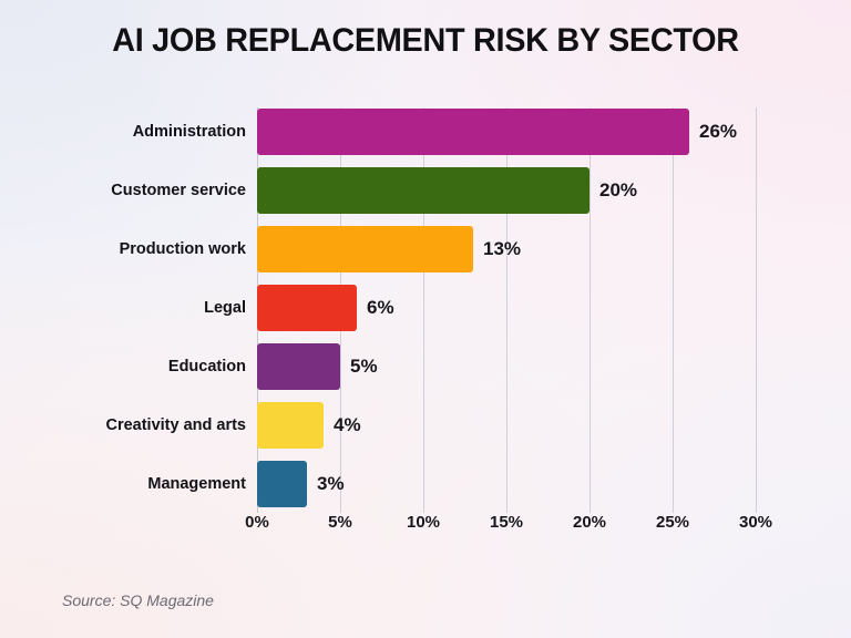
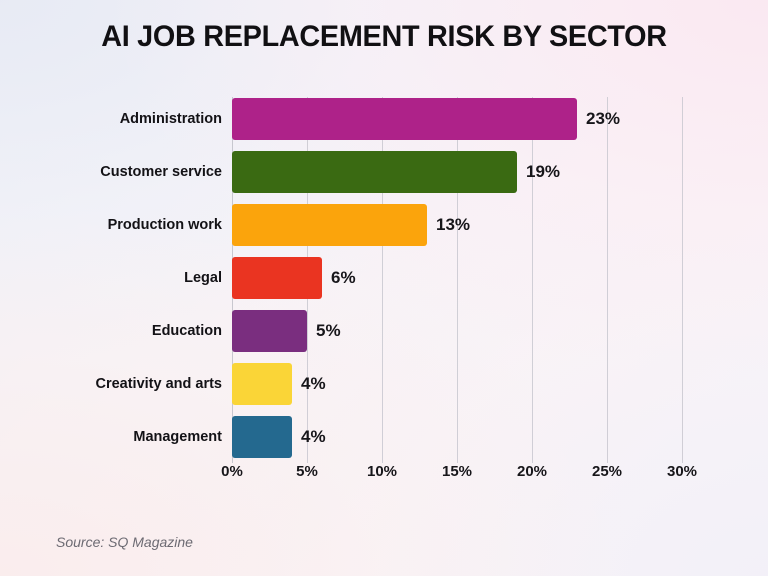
Administration: 26% -> 23%
Customer service: 20% -> 19%
Management: 3% -> 4%
